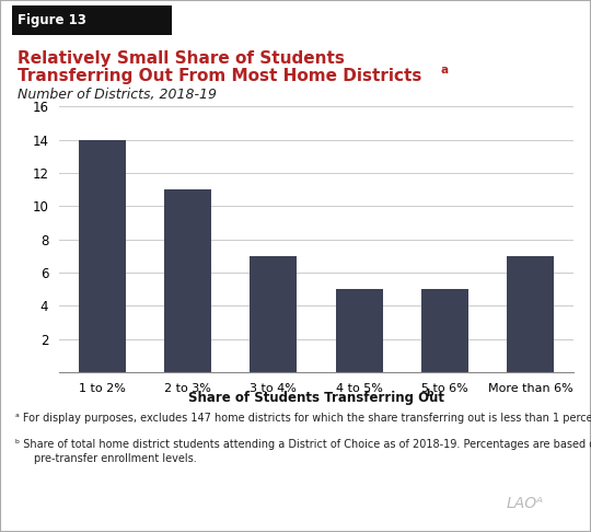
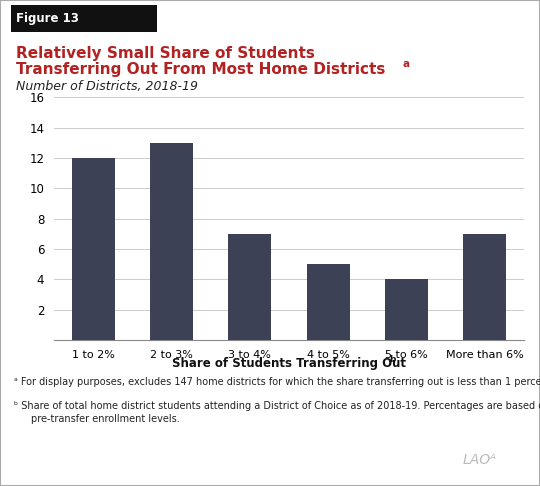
1 to 2%: 14 -> 12
2 to 3%: 11 -> 13
5 to 6%: 5 -> 4
